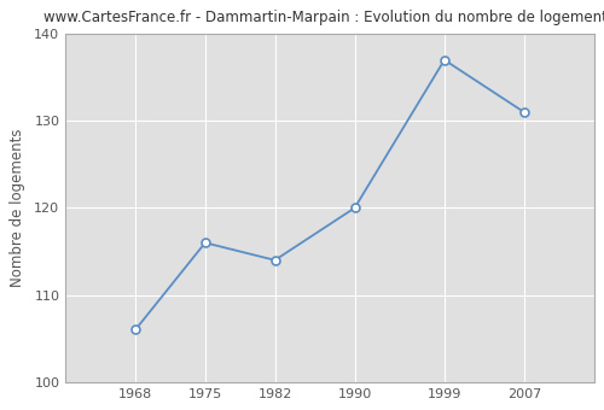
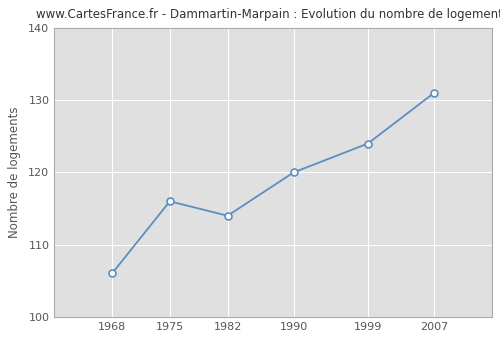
1999: 137 -> 124
